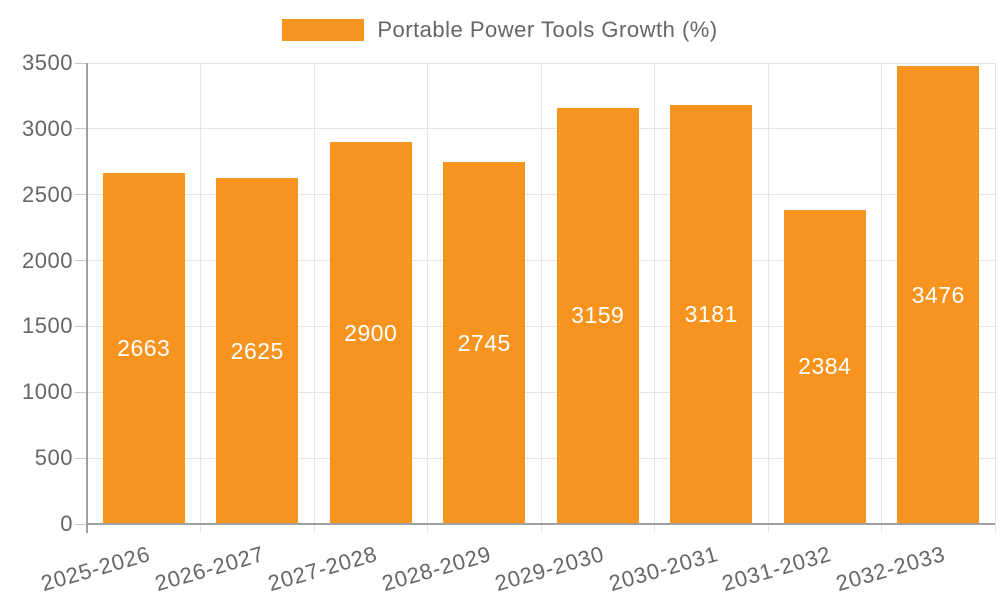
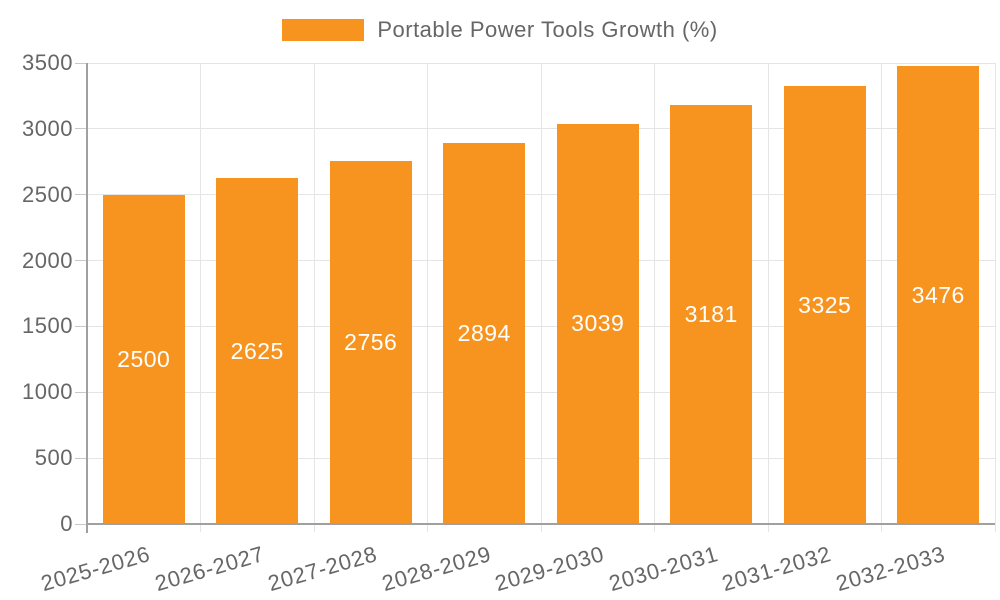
2025-2026: 2663 -> 2500
2027-2028: 2900 -> 2756
2028-2029: 2745 -> 2894
2029-2030: 3159 -> 3039
2031-2032: 2384 -> 3325
